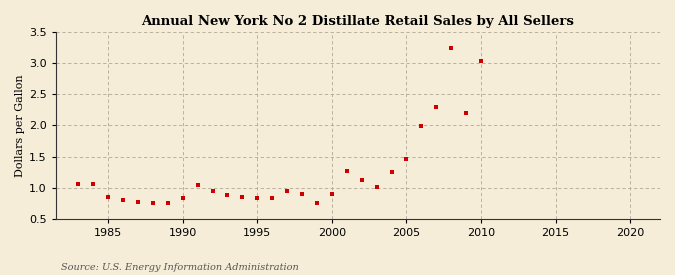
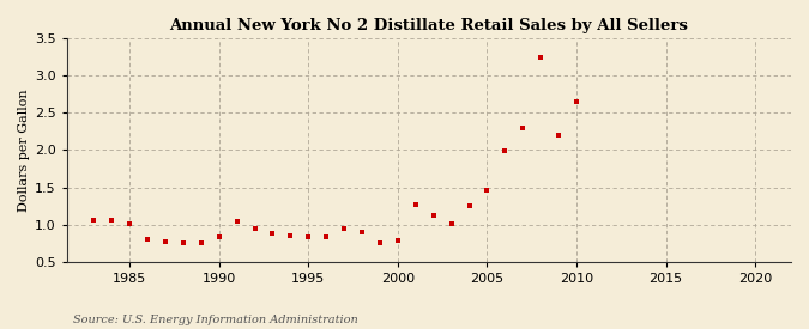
1985: 0.86 -> 1.01
2000: 0.90 -> 0.79
2010: 3.04 -> 2.65
